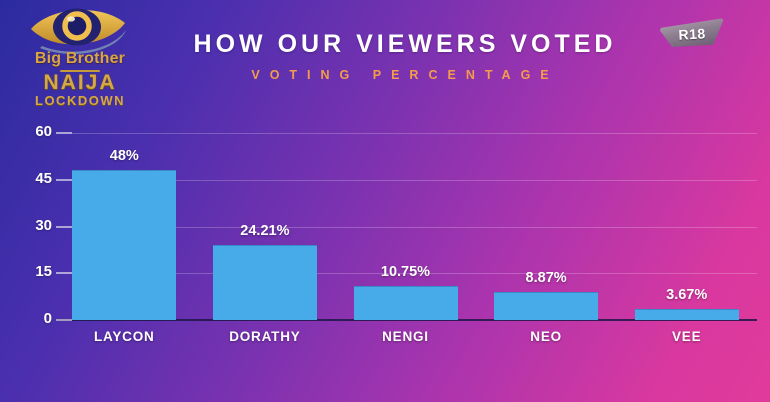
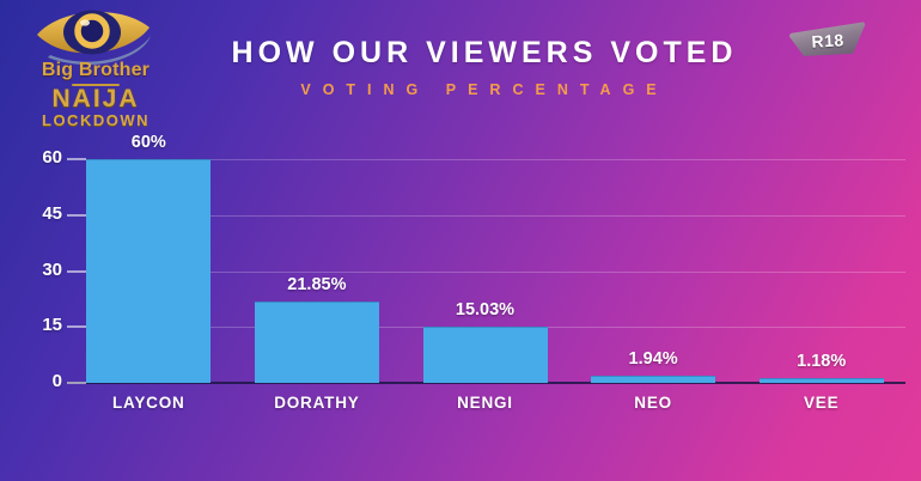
LAYCON: 48% -> 60%
DORATHY: 24.21% -> 21.85%
NENGI: 10.75% -> 15.03%
NEO: 8.87% -> 1.94%
VEE: 3.67% -> 1.18%
